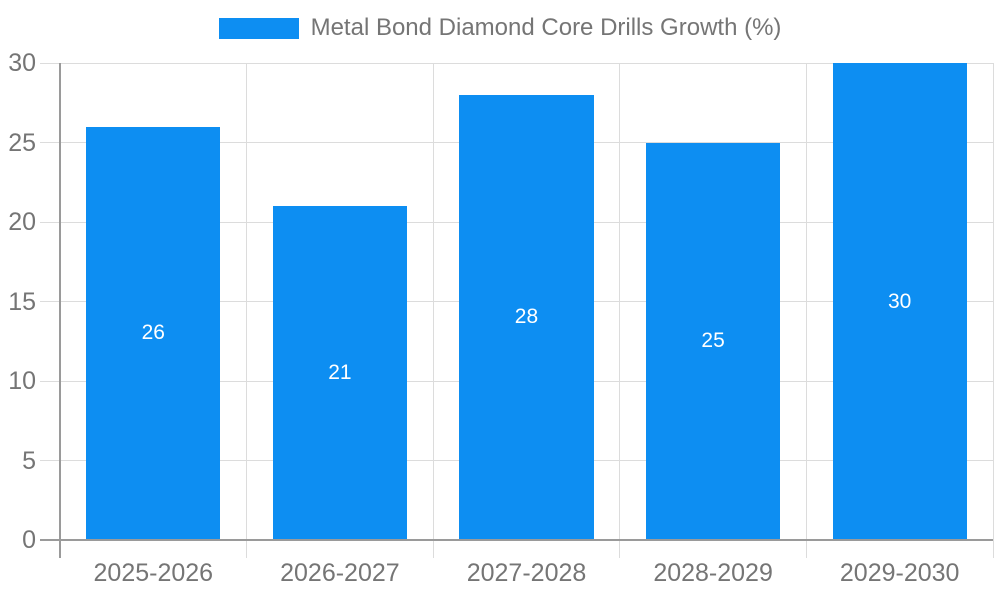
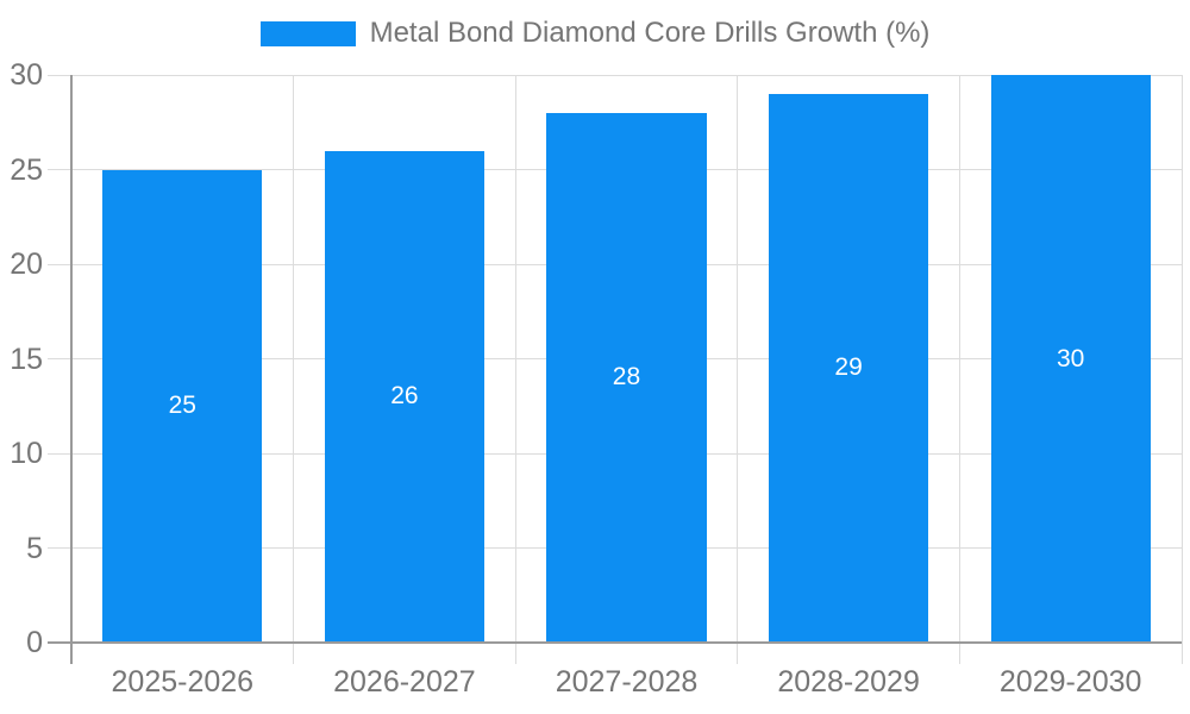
2025-2026: 26 -> 25
2026-2027: 21 -> 26
2028-2029: 25 -> 29
